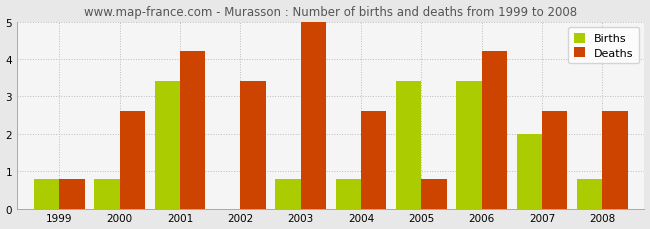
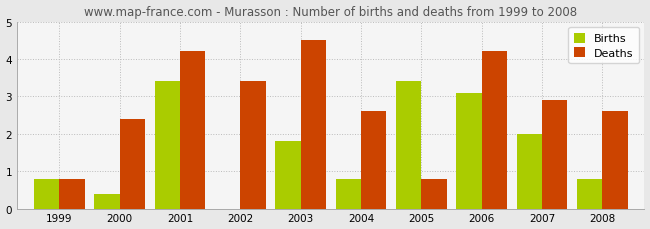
Births/2000: 0.8 -> 0.4
Deaths/2000: 2.6 -> 2.4
Births/2003: 0.8 -> 1.8
Deaths/2003: 5.0 -> 4.5
Births/2006: 3.4 -> 3.1
Deaths/2007: 2.6 -> 2.9
